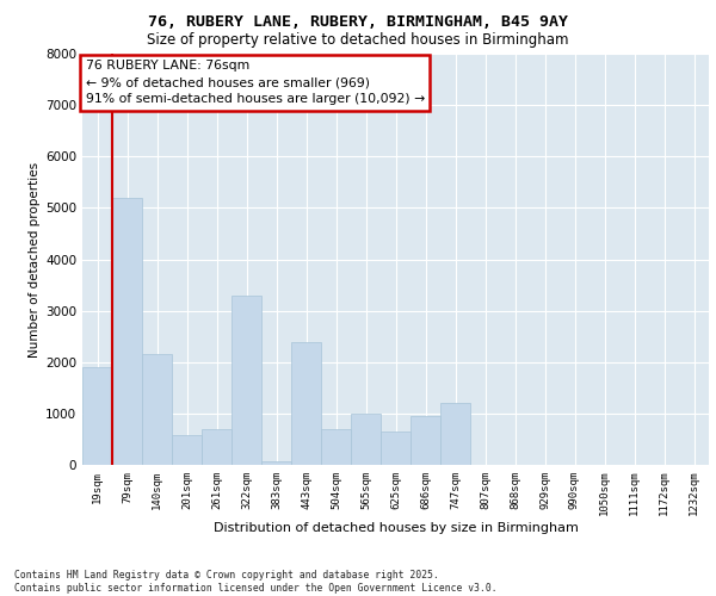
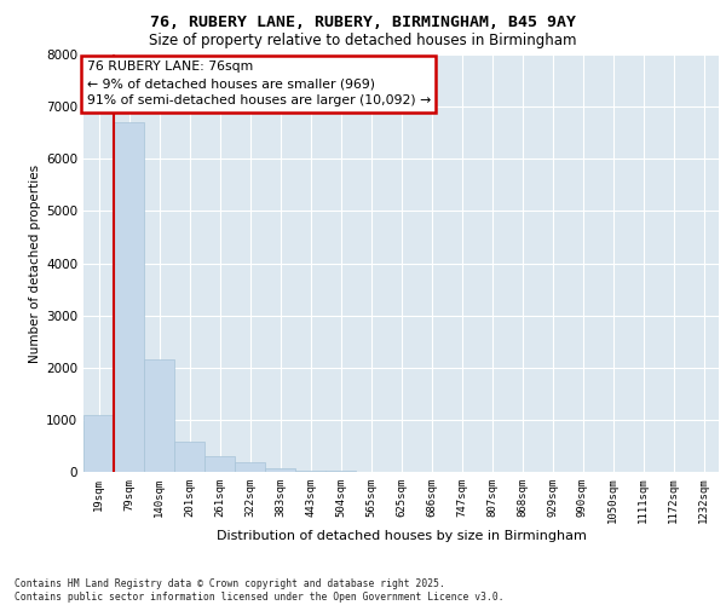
19sqm: 1900 -> 1100
79sqm: 5200 -> 6700
261sqm: 700 -> 310
322sqm: 3300 -> 180
443sqm: 2400 -> 30
504sqm: 700 -> 10
565sqm: 1000 -> 10
625sqm: 650 -> 0
686sqm: 950 -> 0
747sqm: 1200 -> 0
